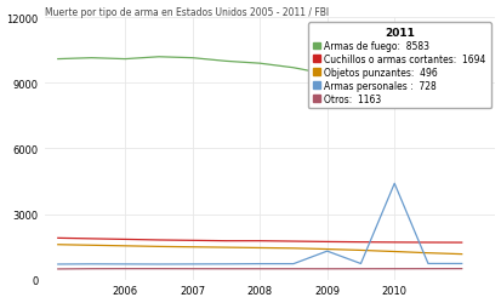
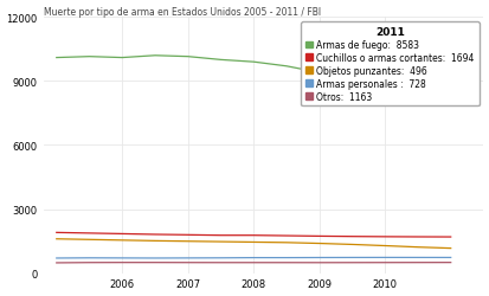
Armas personales : 728/2009: 1300 -> 700
Armas personales : 728/2010: 4400 -> 700
